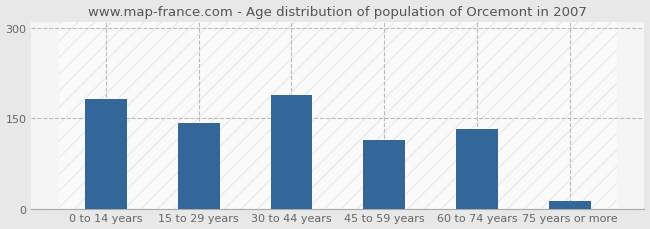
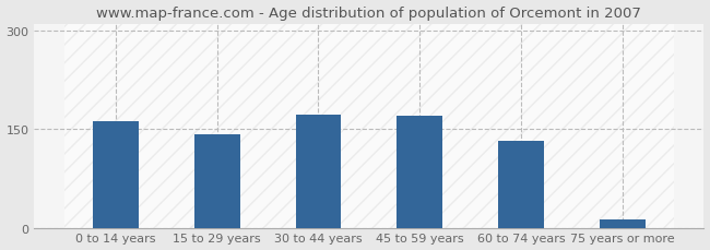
0 to 14 years: 182 -> 162
30 to 44 years: 188 -> 172
45 to 59 years: 114 -> 170
